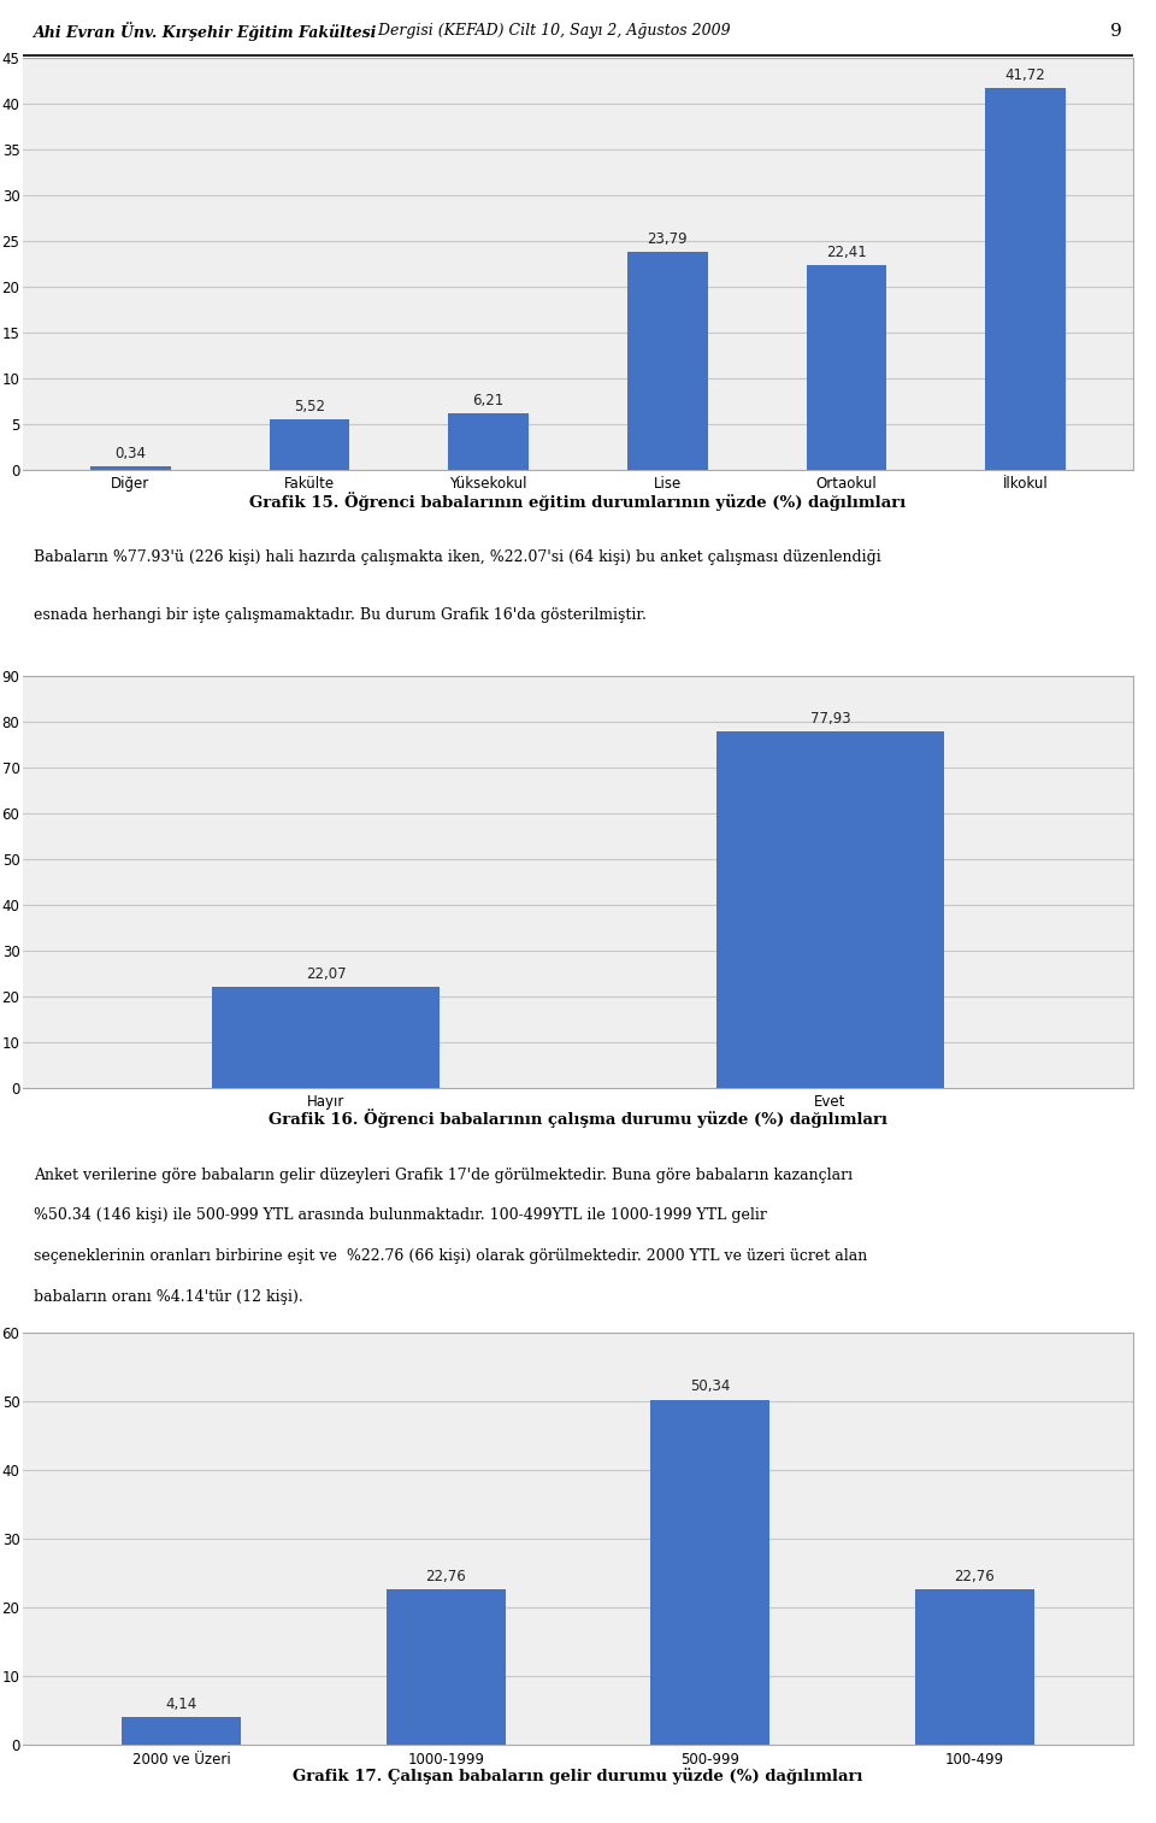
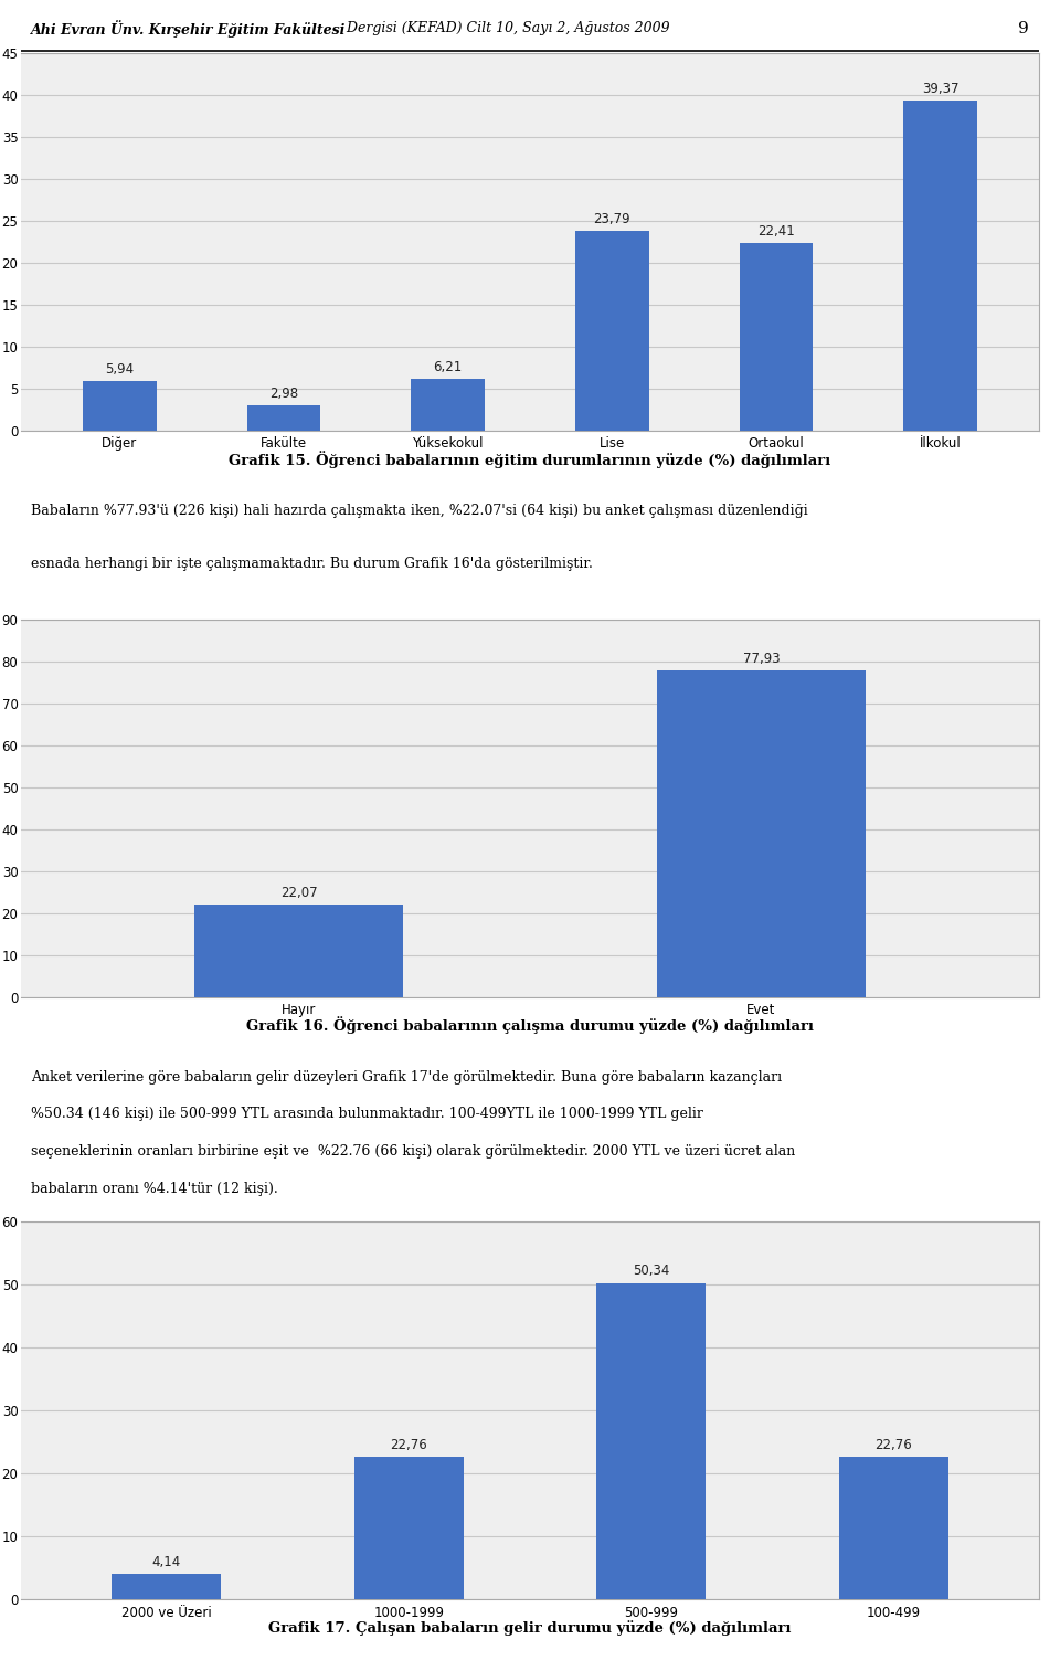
Diğer: 0,34 -> 5,94
Fakülte: 5,52 -> 2,98
İlkokul: 41,72 -> 39,37
